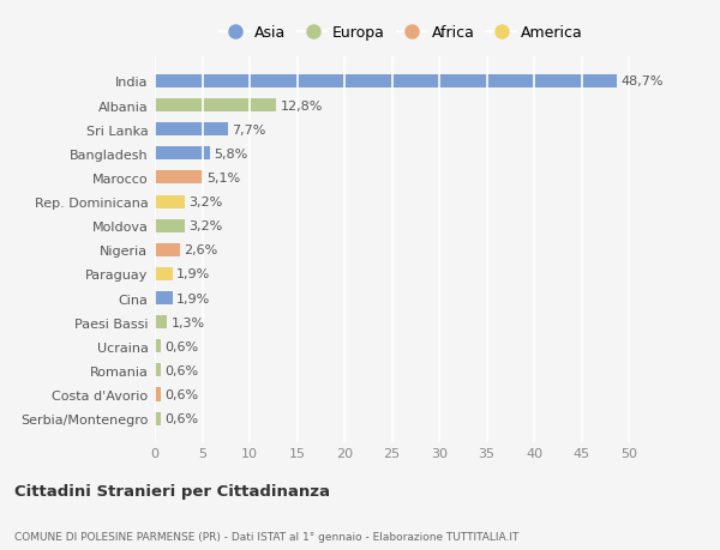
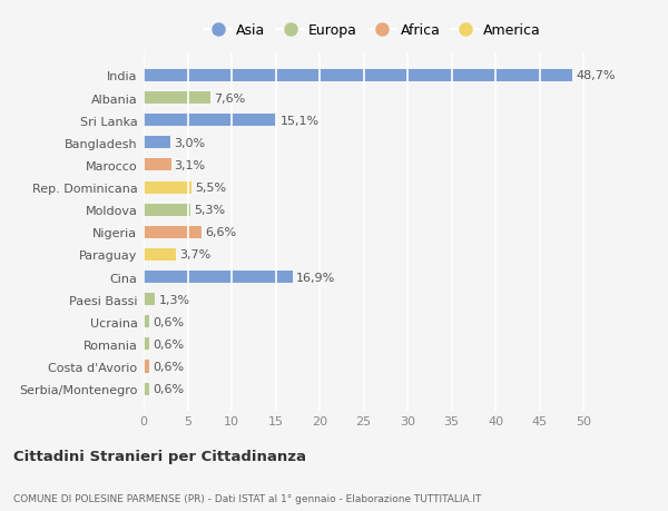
Albania: 12,8% -> 7,6%
Sri Lanka: 7,7% -> 15,1%
Bangladesh: 5,8% -> 3,0%
Marocco: 5,1% -> 3,1%
Rep. Dominicana: 3,2% -> 5,5%
Moldova: 3,2% -> 5,3%
Nigeria: 2,6% -> 6,6%
Paraguay: 1,9% -> 3,7%
Cina: 1,9% -> 16,9%
